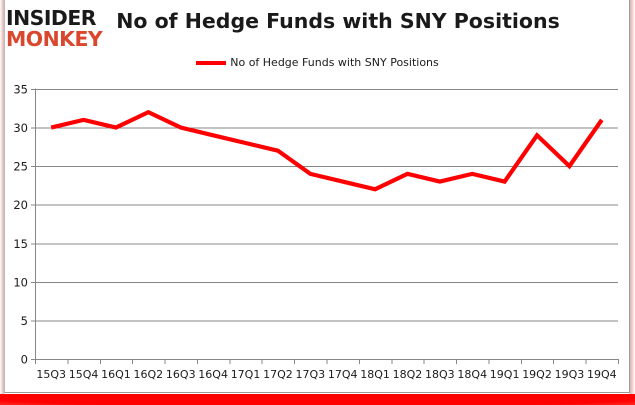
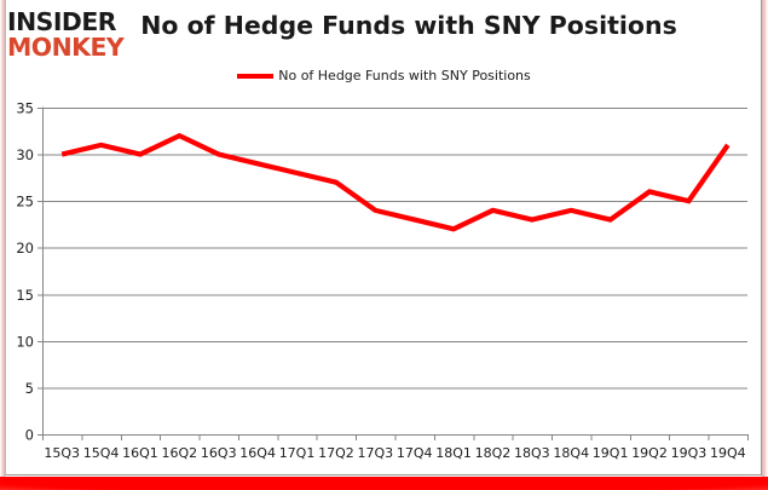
19Q2: 29 -> 26
